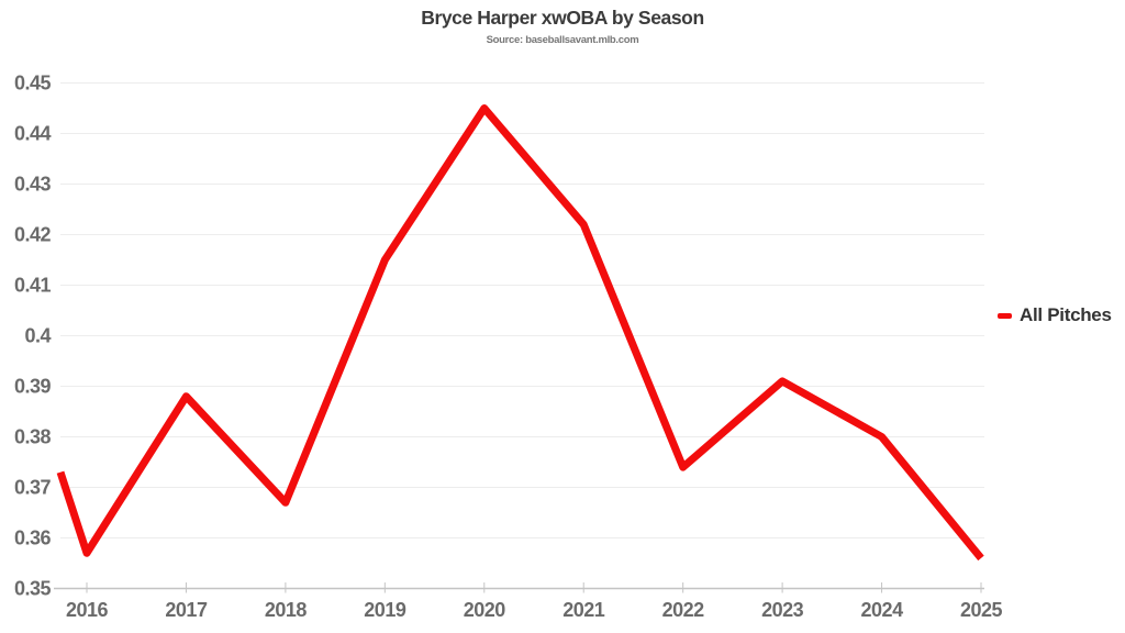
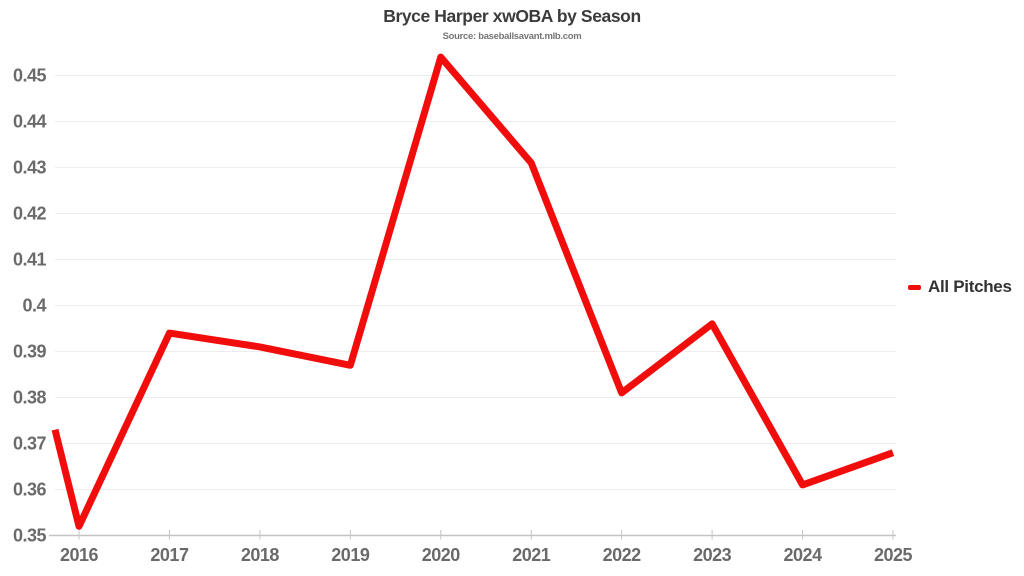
2016: 0.357 -> 0.352
2017: 0.388 -> 0.394
2018: 0.367 -> 0.391
2019: 0.415 -> 0.387
2020: 0.445 -> 0.454
2021: 0.422 -> 0.431
2022: 0.374 -> 0.381
2023: 0.391 -> 0.396
2024: 0.380 -> 0.361
2025: 0.356 -> 0.368
